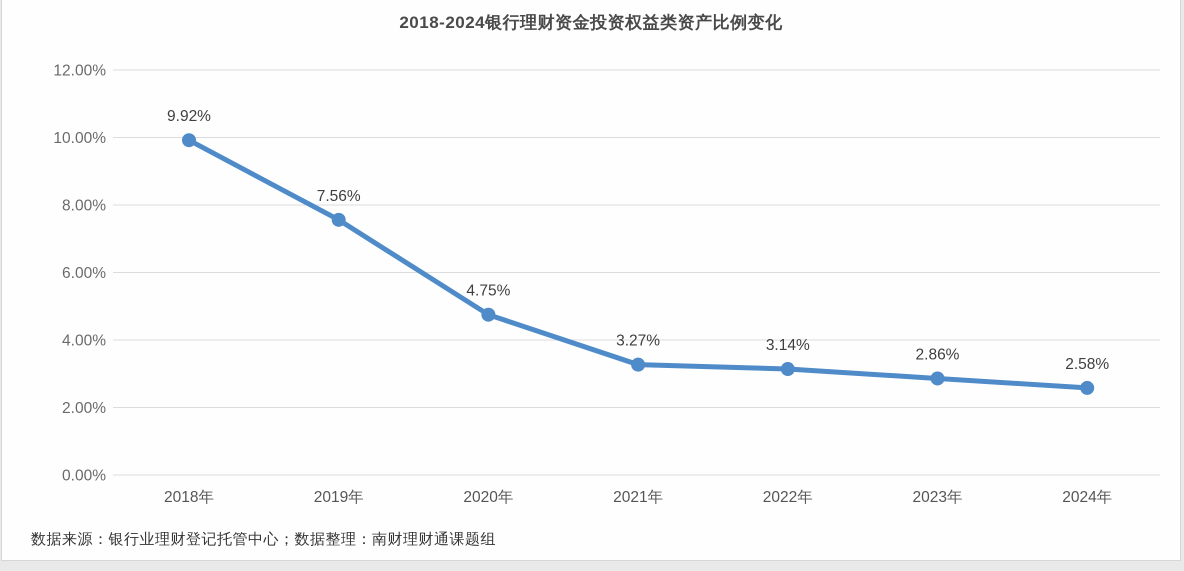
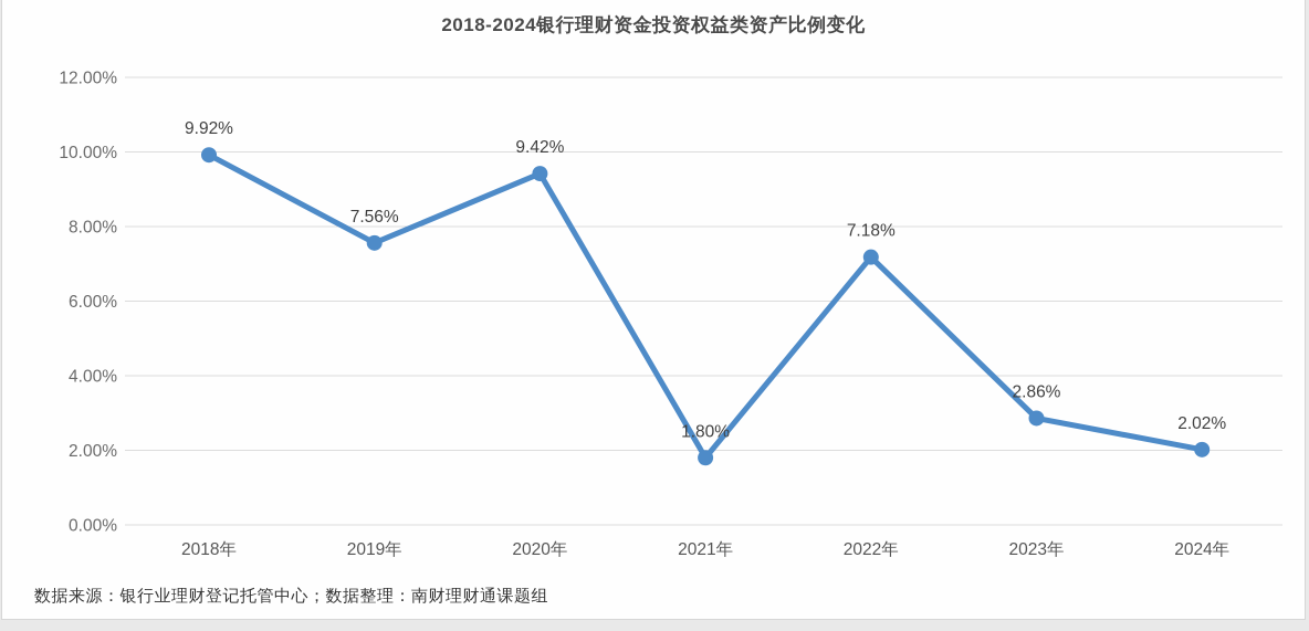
2020年: 4.75% -> 9.42%
2021年: 3.27% -> 1.80%
2022年: 3.14% -> 7.18%
2024年: 2.58% -> 2.02%
